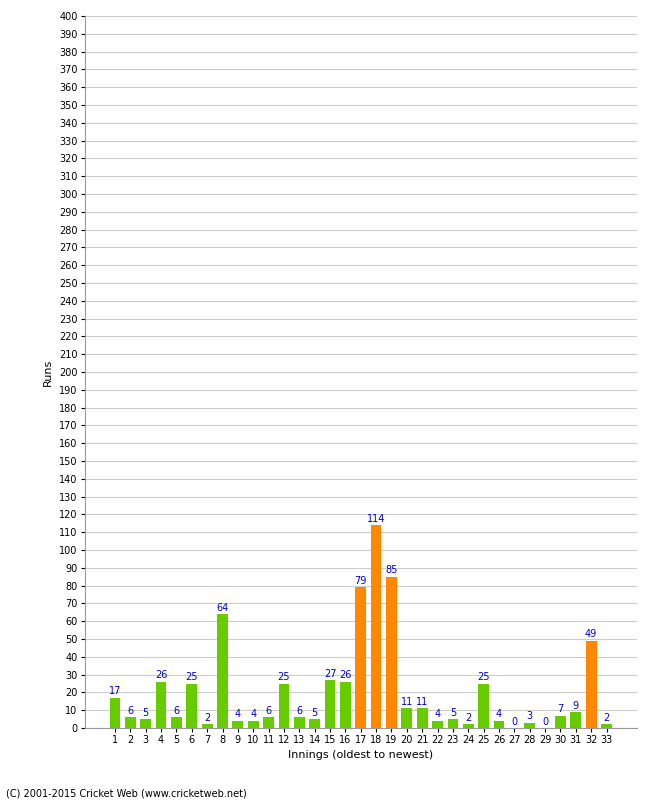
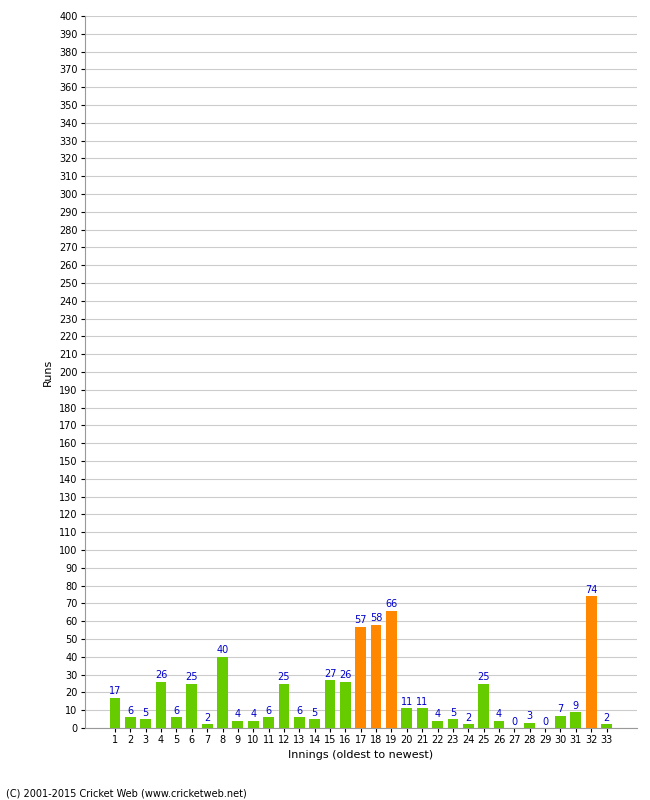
8: 64 -> 40
17: 79 -> 57
18: 114 -> 58
19: 85 -> 66
32: 49 -> 74
